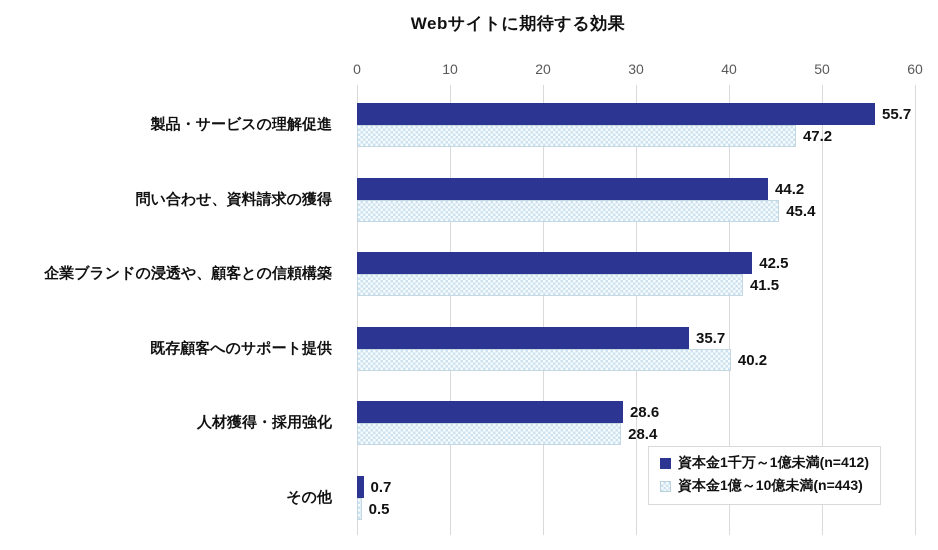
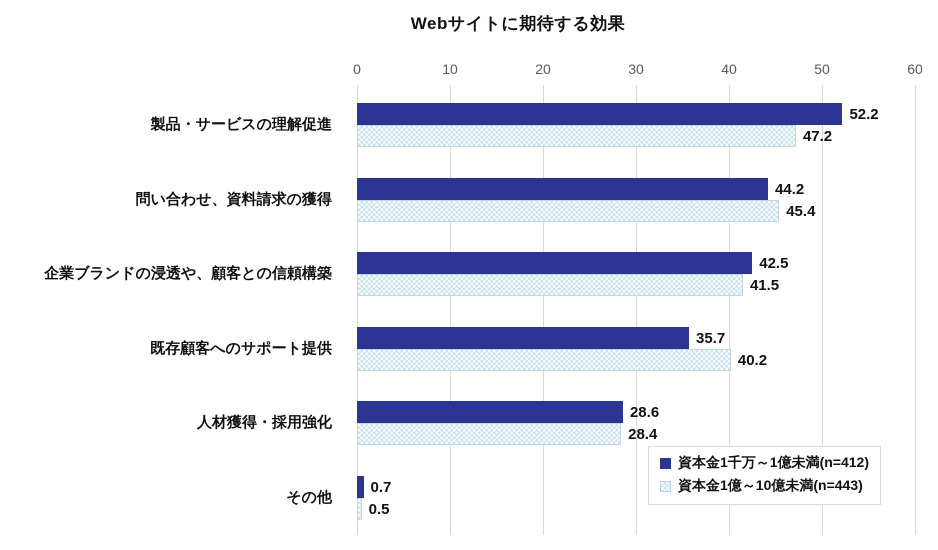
資本金1千万～1億未満(n=412)/製品・サービスの理解促進: 55.7 -> 52.2
